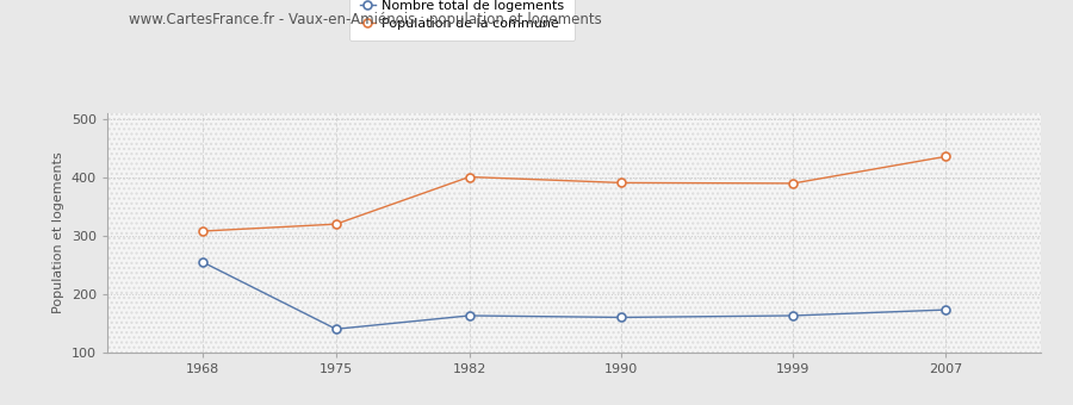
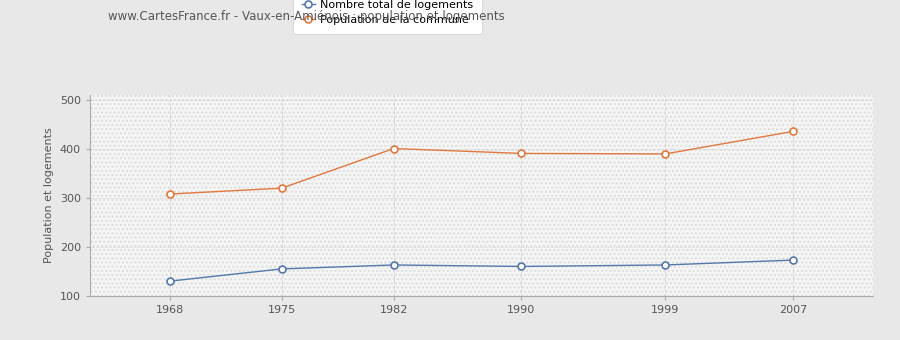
Nombre total de logements/1968: 255 -> 130
Nombre total de logements/1975: 140 -> 155
